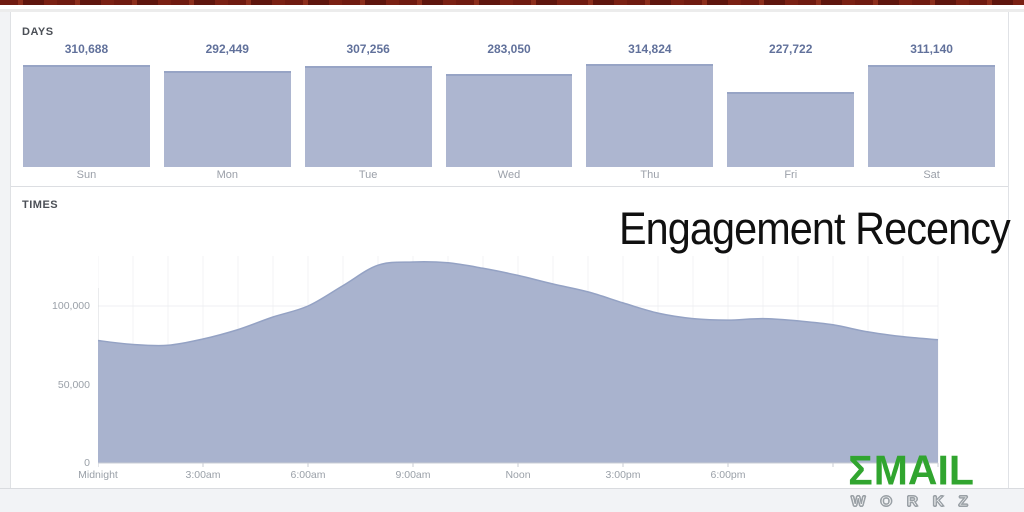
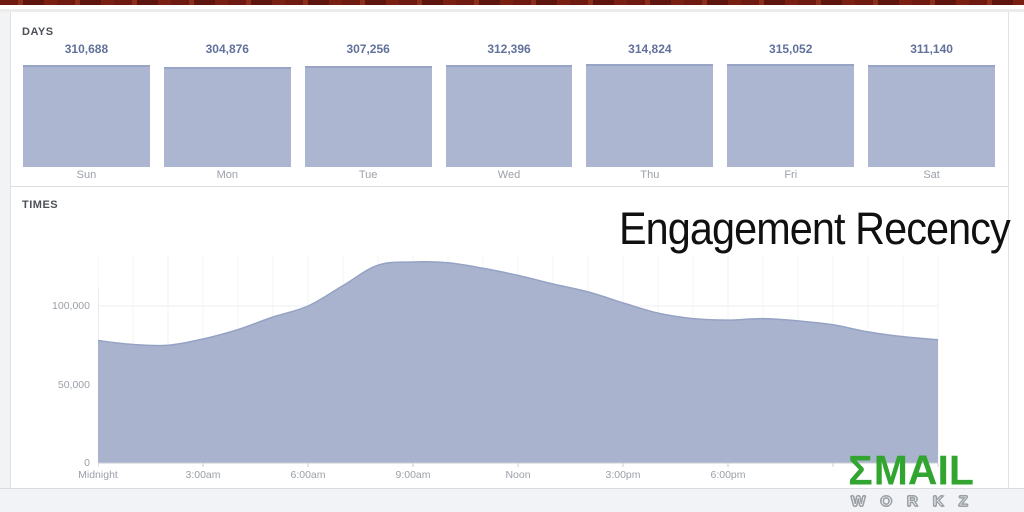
DAYS/Mon: 292,449 -> 304,876
DAYS/Wed: 283,050 -> 312,396
DAYS/Fri: 227,722 -> 315,052
